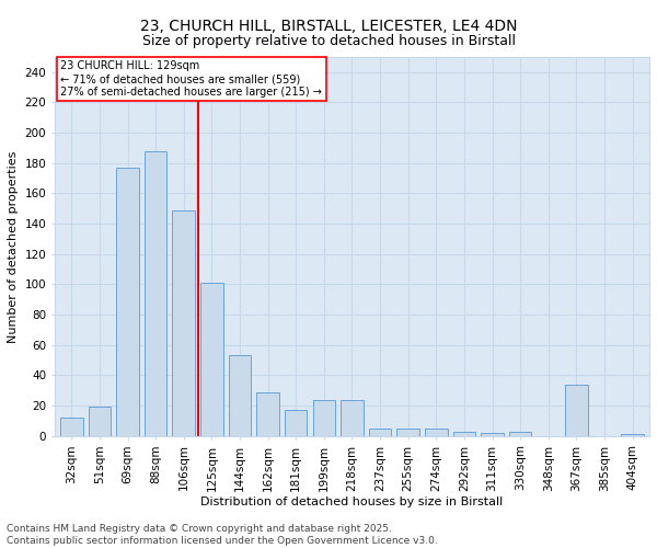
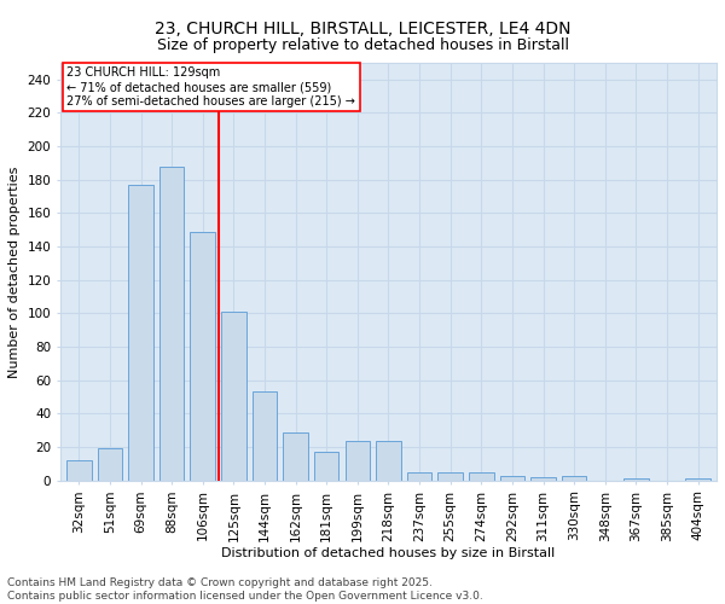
367sqm: 34 -> 1
